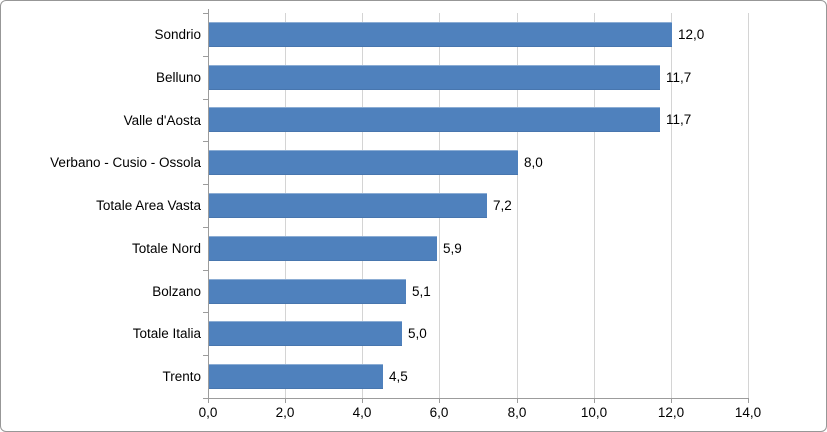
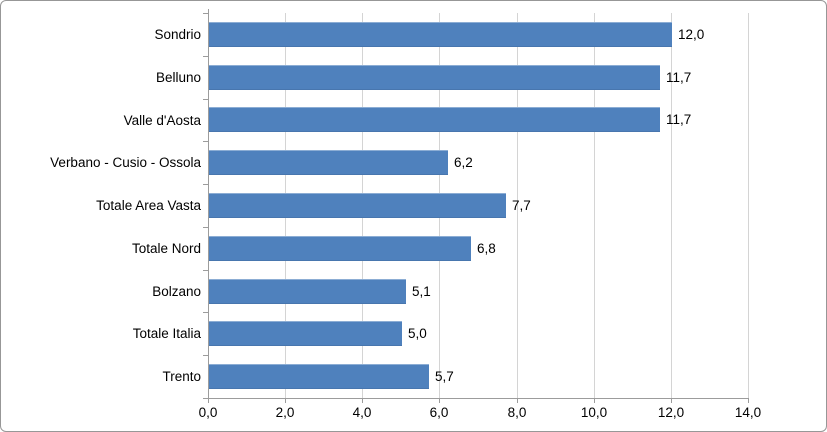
Verbano - Cusio - Ossola: 8,0 -> 6,2
Totale Area Vasta: 7,2 -> 7,7
Totale Nord: 5,9 -> 6,8
Trento: 4,5 -> 5,7
